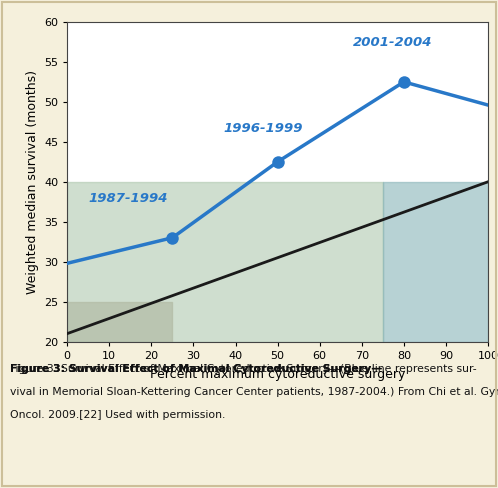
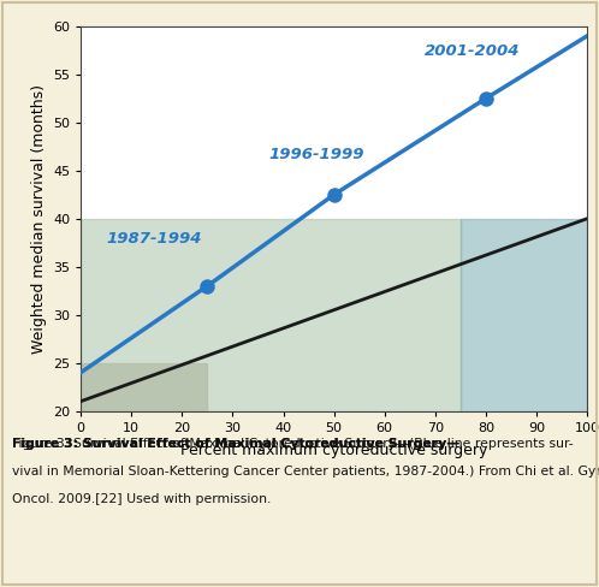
0: 29.8 -> 24.0
100: 49.6 -> 59.0
